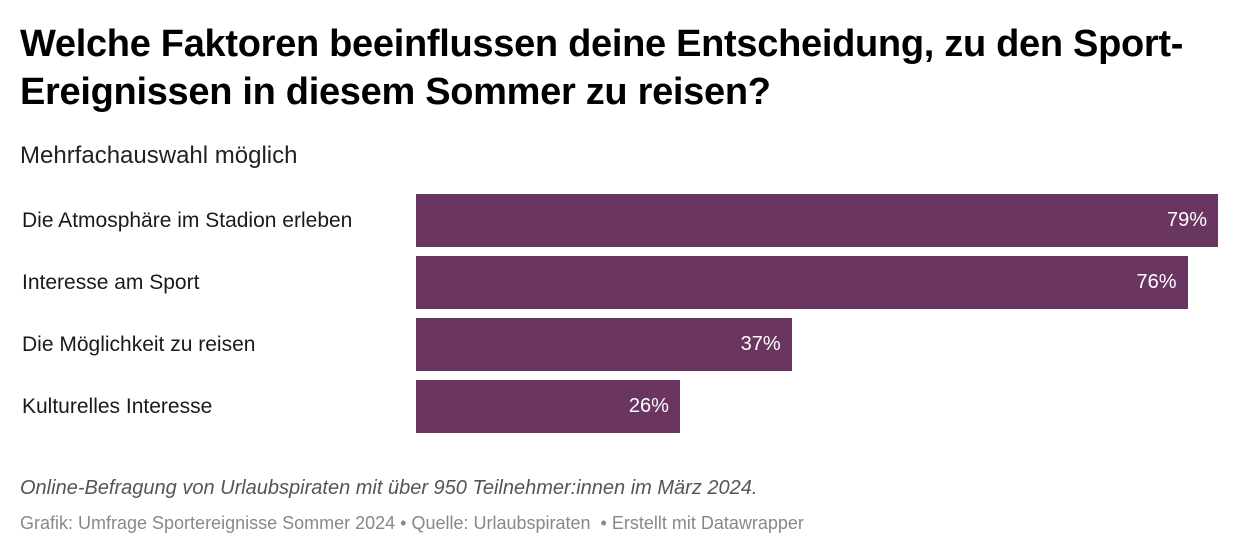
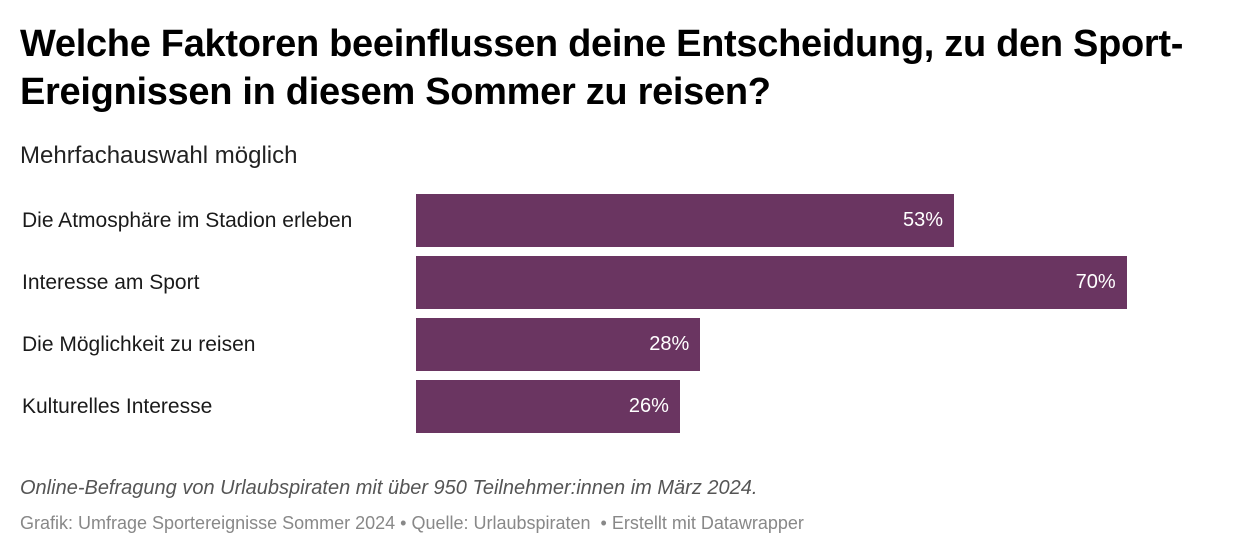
Die Atmosphäre im Stadion erleben: 79% -> 53%
Interesse am Sport: 76% -> 70%
Die Möglichkeit zu reisen: 37% -> 28%
